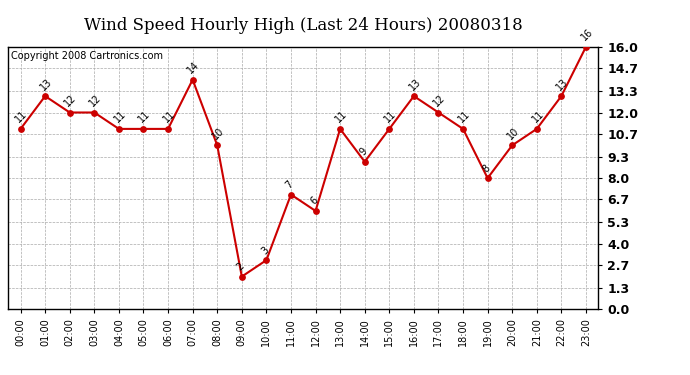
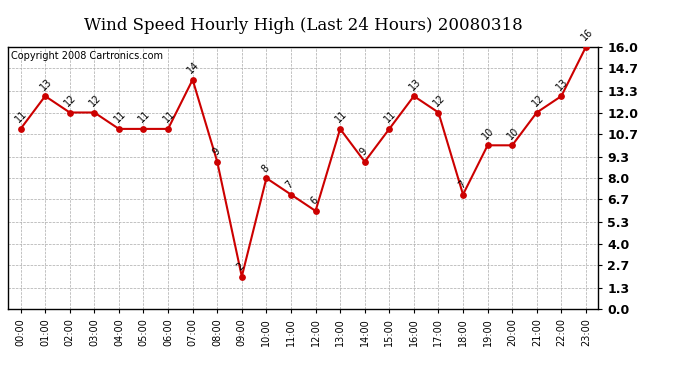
08:00: 10 -> 9
10:00: 3 -> 8
18:00: 11 -> 7
19:00: 8 -> 10
21:00: 11 -> 12
